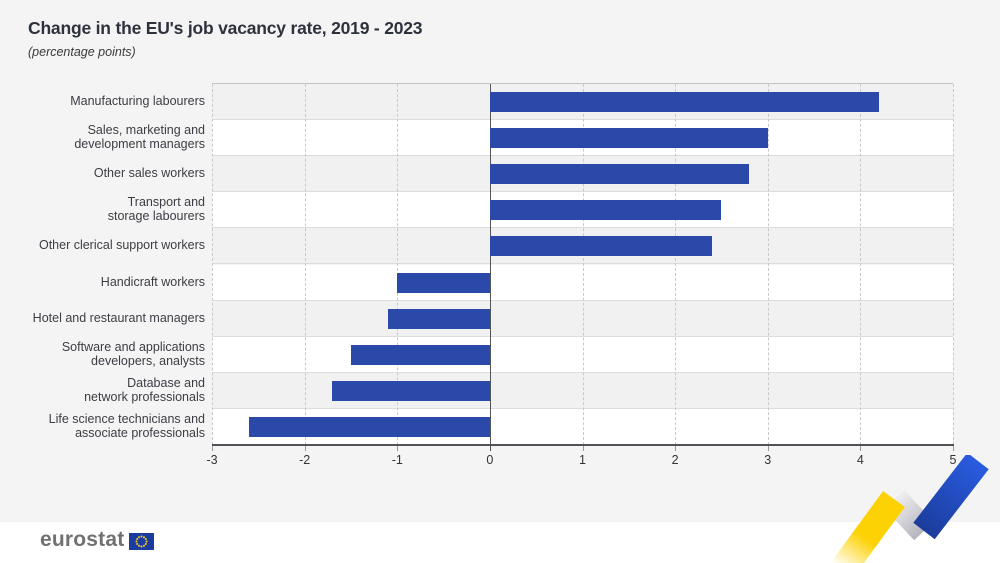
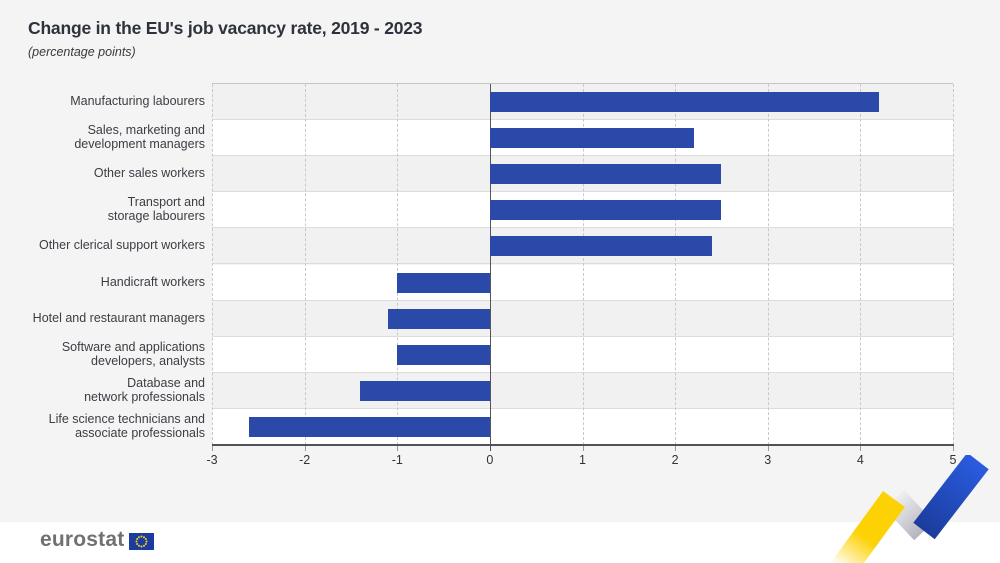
Sales, marketing and development managers: 3.0 -> 2.2
Other sales workers: 2.8 -> 2.5
Software and applications developers, analysts: -1.5 -> -1.0
Database and network professionals: -1.7 -> -1.4
